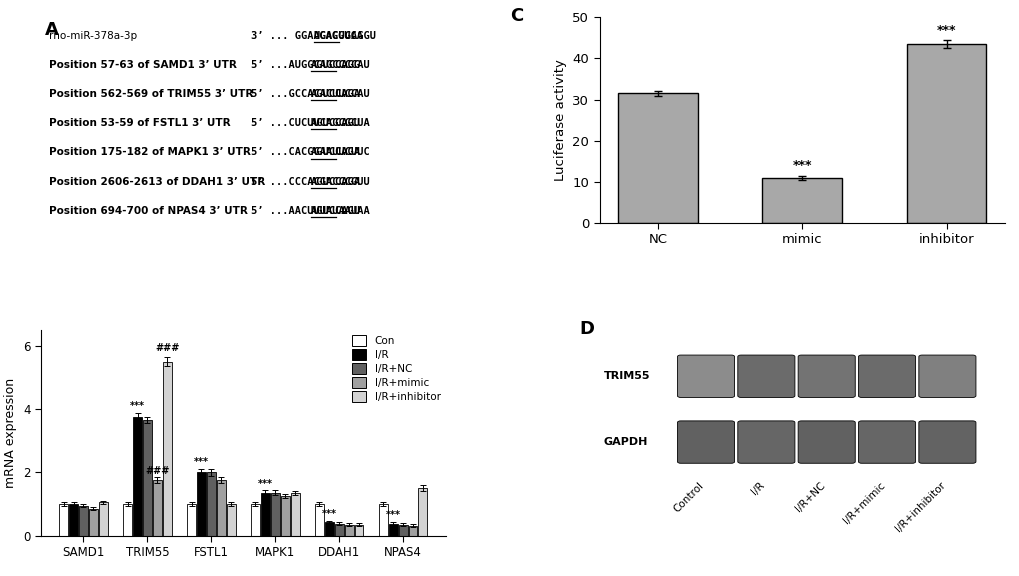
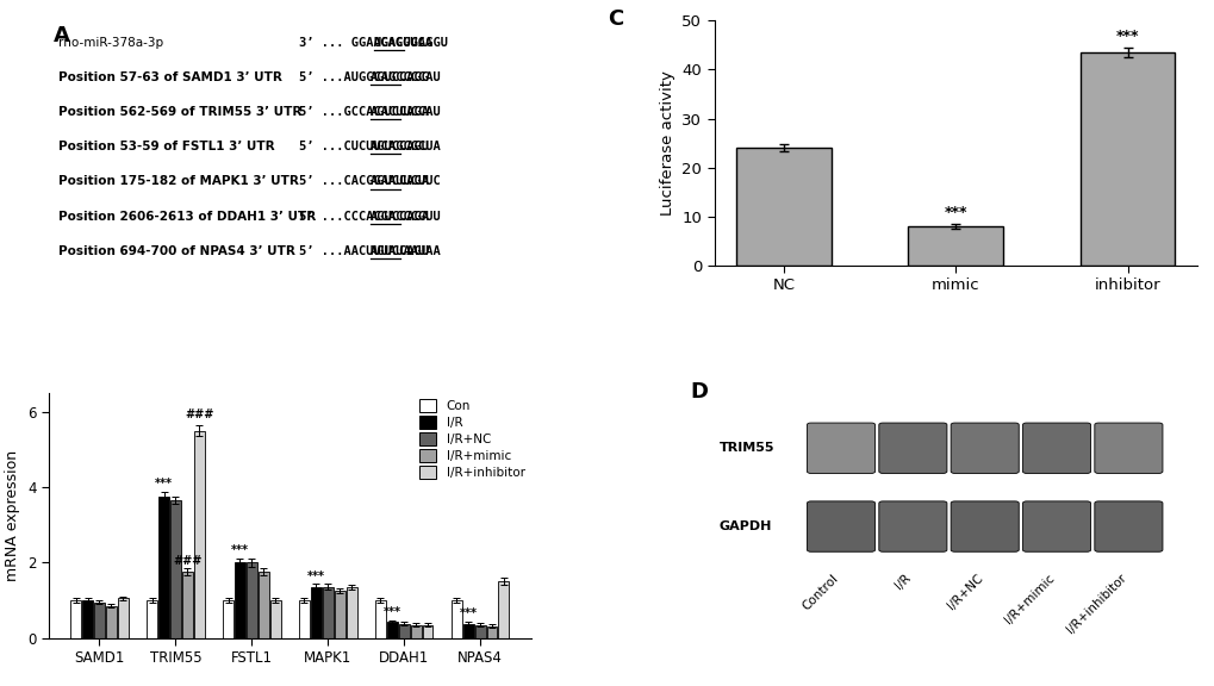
NC: 31.5 -> 24.0
mimic: 11.0 -> 8.0
